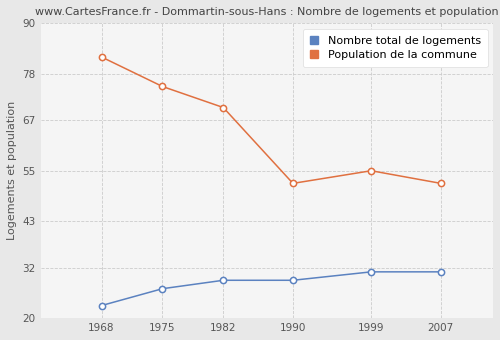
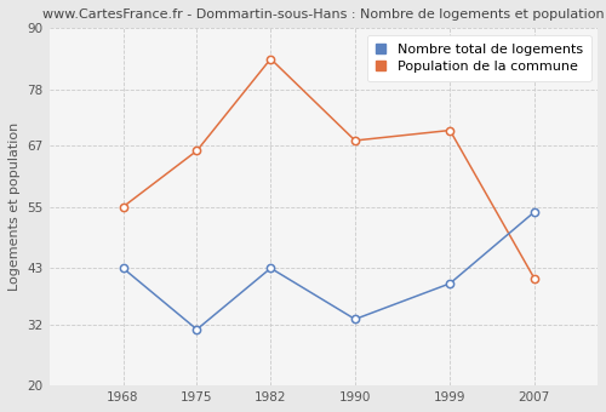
Nombre total de logements/1968: 23 -> 43
Population de la commune/1968: 82 -> 55
Nombre total de logements/1975: 27 -> 31
Population de la commune/1975: 75 -> 66
Nombre total de logements/1982: 29 -> 43
Population de la commune/1982: 70 -> 84
Nombre total de logements/1990: 29 -> 33
Population de la commune/1990: 52 -> 68
Nombre total de logements/1999: 31 -> 40
Population de la commune/1999: 55 -> 70
Nombre total de logements/2007: 31 -> 54
Population de la commune/2007: 52 -> 41
